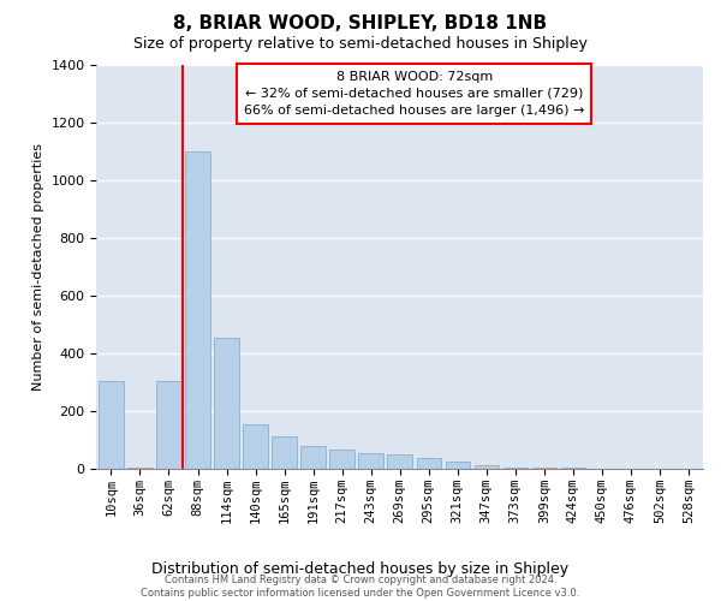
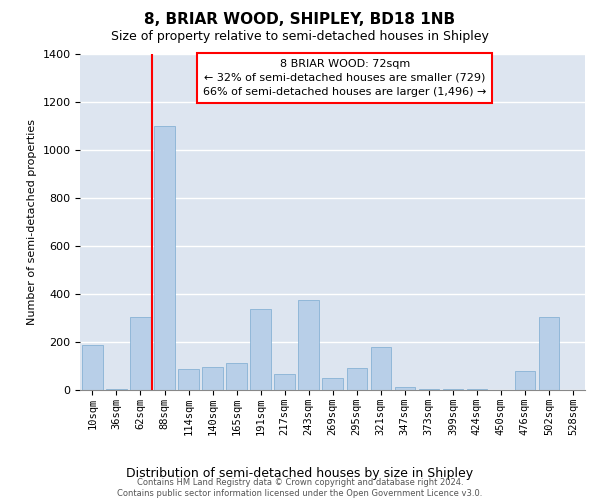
10sqm: 305 -> 185
114sqm: 455 -> 85
140sqm: 155 -> 95
191sqm: 80 -> 335
243sqm: 52 -> 375
295sqm: 35 -> 90
321sqm: 23 -> 180
476sqm: 1 -> 80
502sqm: 1 -> 305
